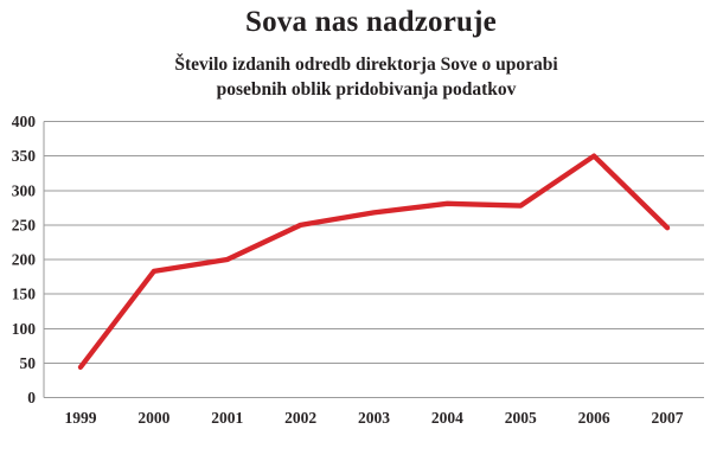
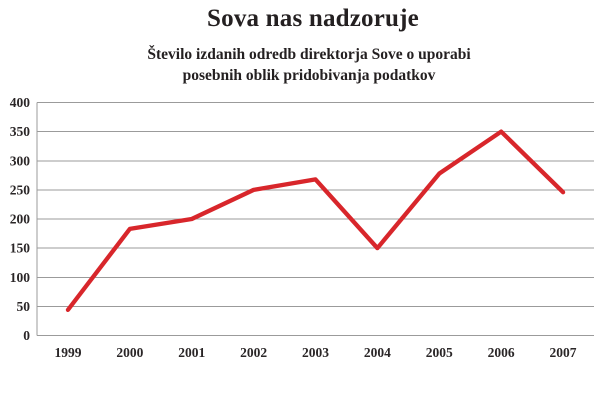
2004: 280 -> 150
